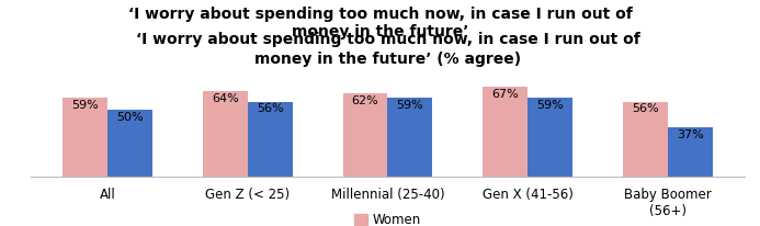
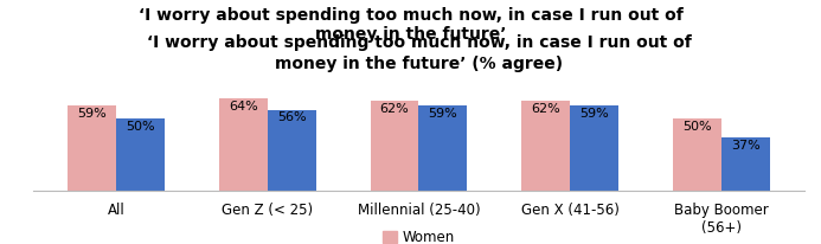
Women/Gen X (41-56): 67% -> 62%
Women/Baby Boomer (56+): 56% -> 50%
